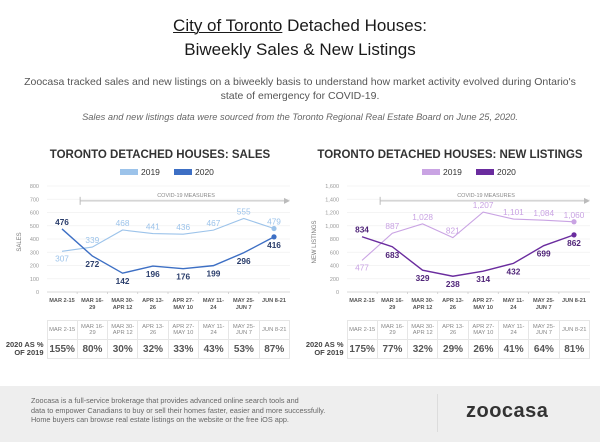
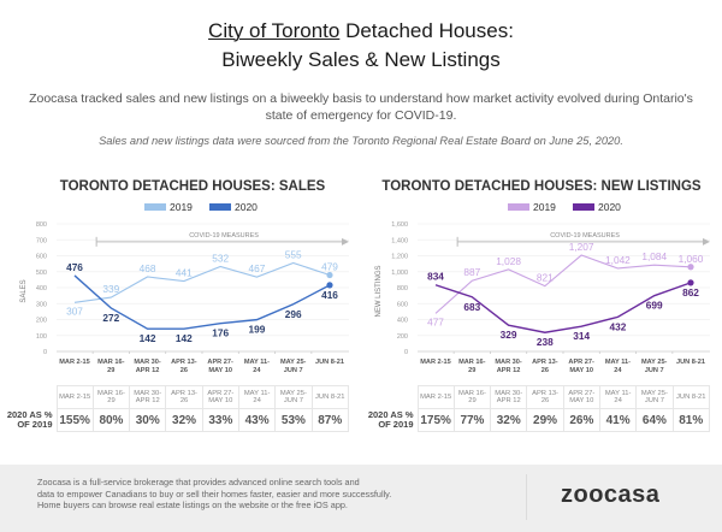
TORONTO DETACHED HOUSES: SALES/2020/APR 13-26: 196 -> 142
TORONTO DETACHED HOUSES: SALES/2019/APR 27-MAY 10: 436 -> 532
TORONTO DETACHED HOUSES: NEW LISTINGS/2019/MAY 11-24: 1,101 -> 1,042
